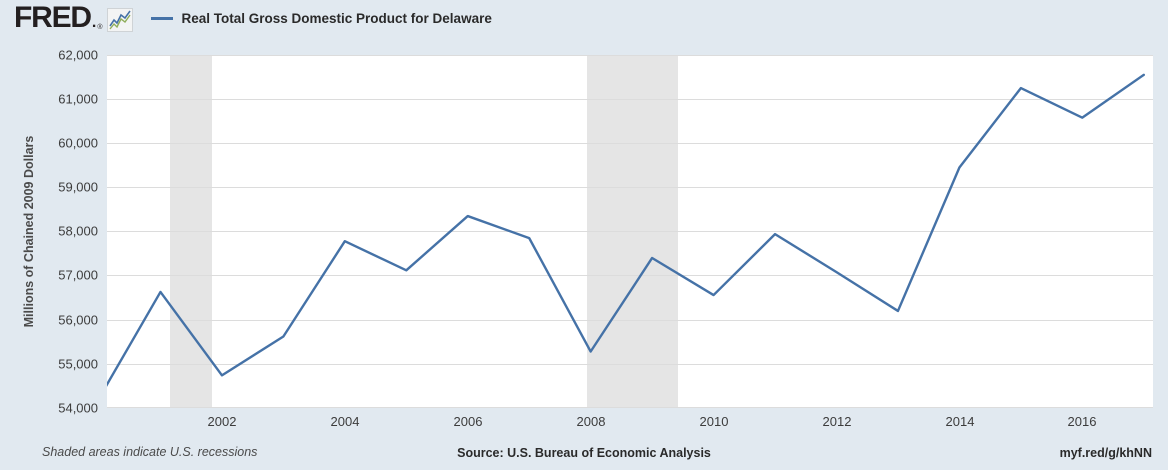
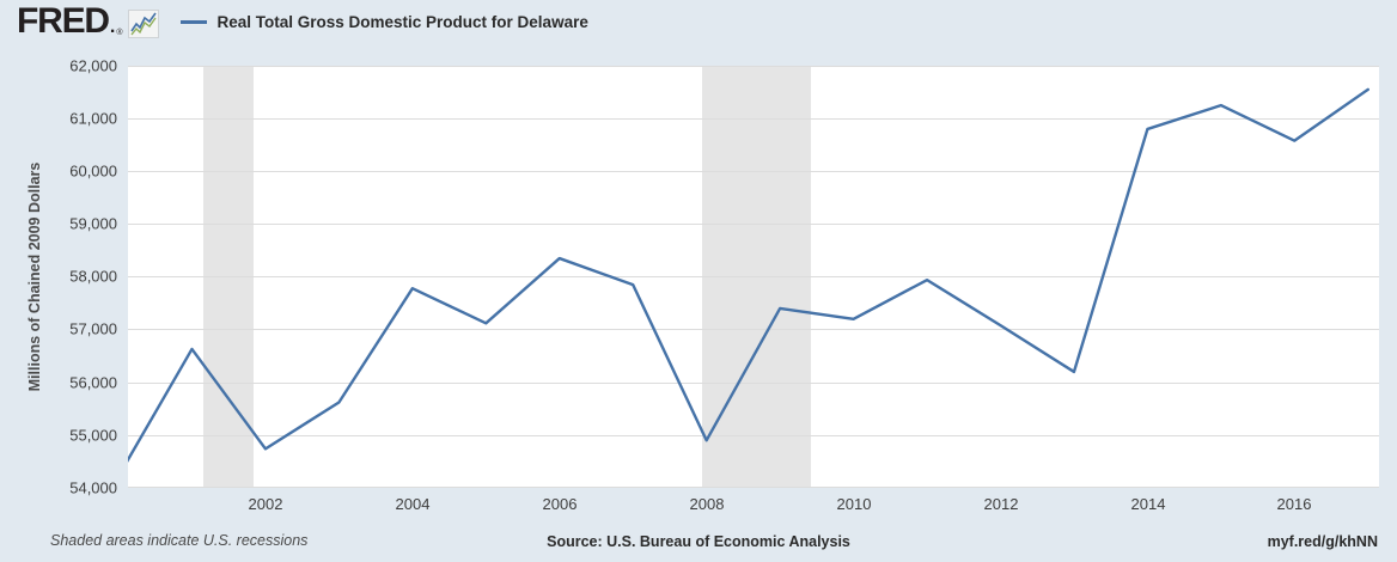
2008: 55300 -> 54900
2010: 56600 -> 57200
2014: 59400 -> 60800
